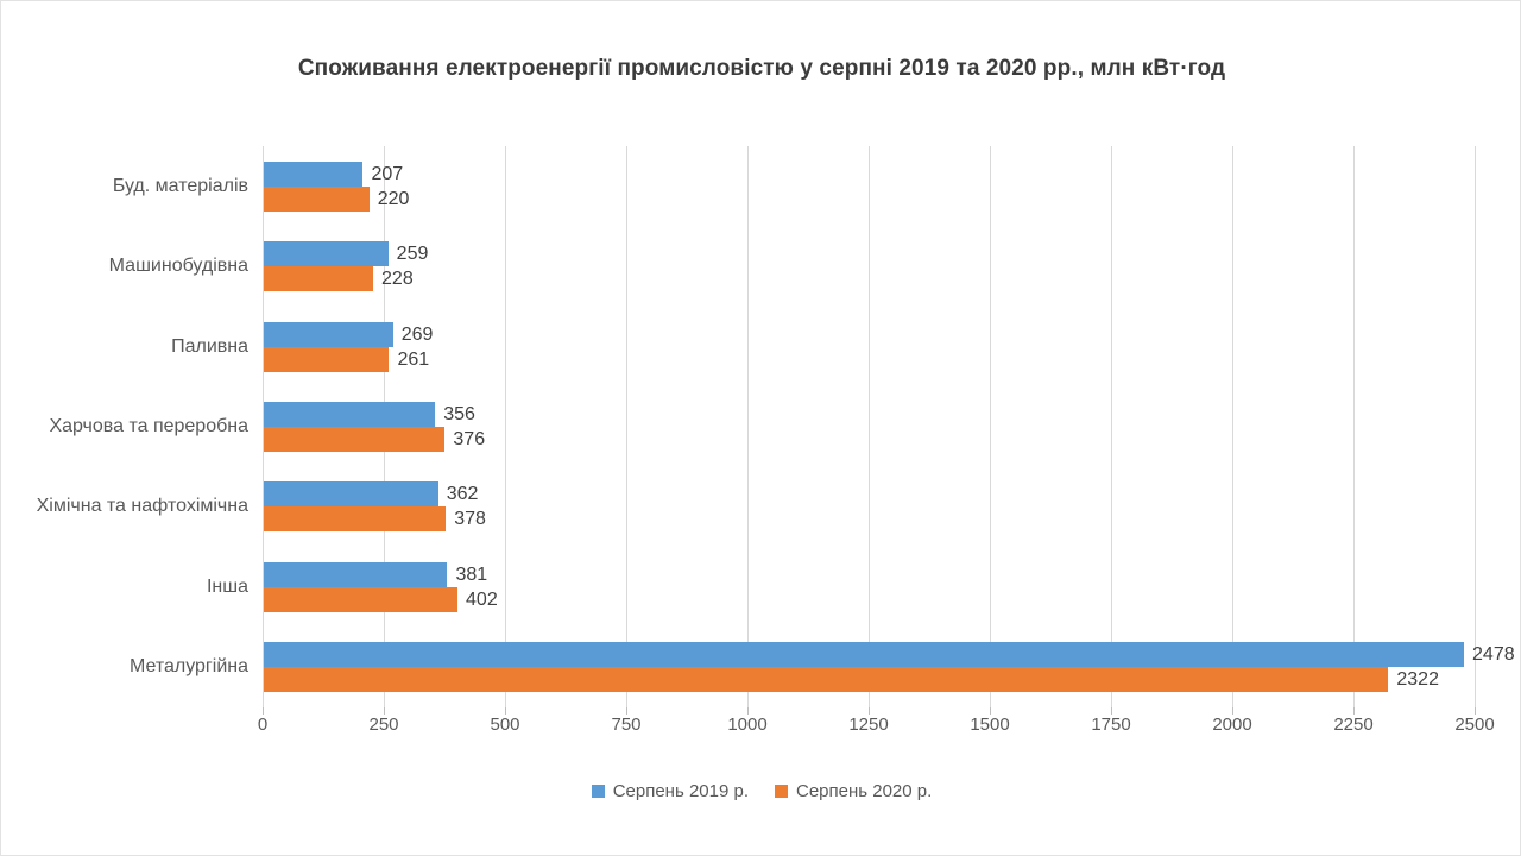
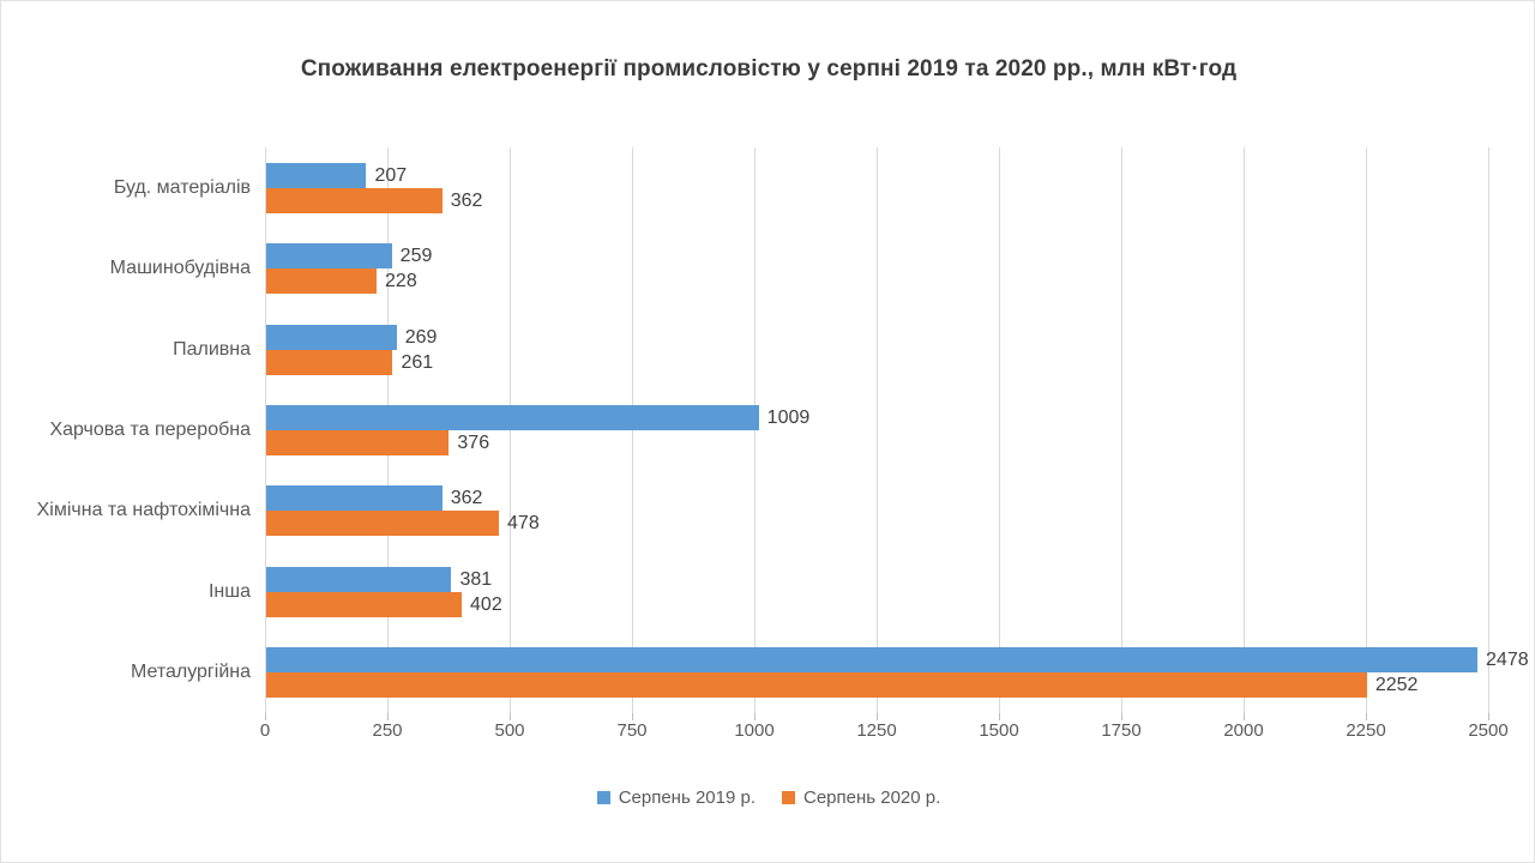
Серпень 2020 р./Буд. матеріалів: 220 -> 362
Серпень 2019 р./Харчова та переробна: 356 -> 1009
Серпень 2020 р./Хімічна та нафтохімічна: 378 -> 478
Серпень 2020 р./Металургійна: 2322 -> 2252
